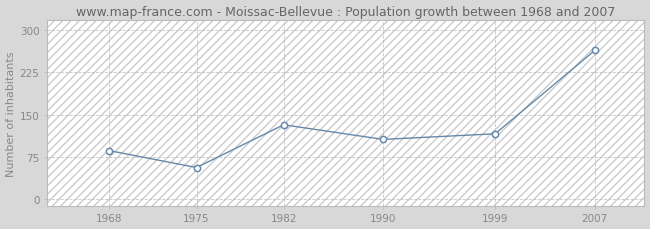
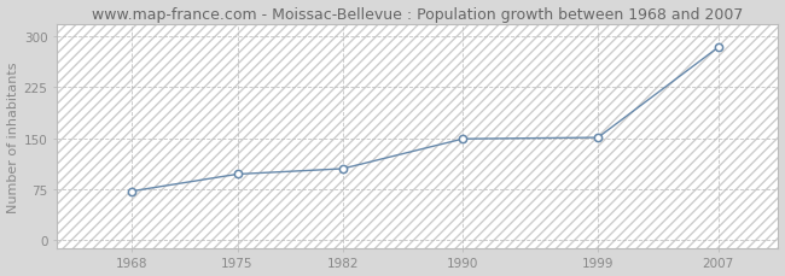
1968: 86 -> 72
1975: 56 -> 97
1982: 132 -> 105
1990: 106 -> 149
1999: 116 -> 151
2007: 264 -> 284
